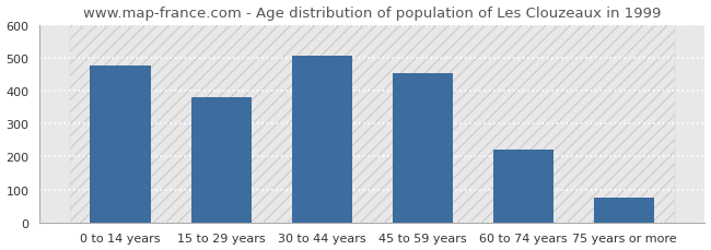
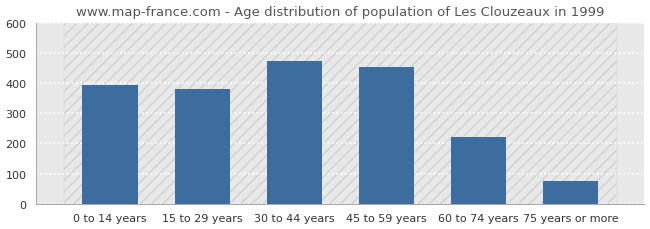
0 to 14 years: 477 -> 395
30 to 44 years: 506 -> 475
